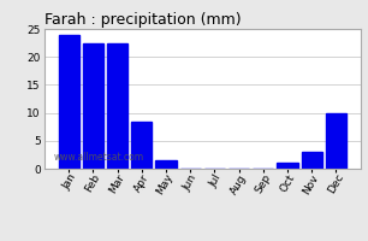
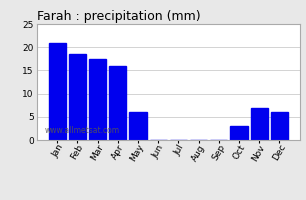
Jan: 24.0 -> 21.0
Feb: 22.5 -> 18.5
Mar: 22.5 -> 17.5
Apr: 8.5 -> 16.0
May: 1.5 -> 6.0
Oct: 1.0 -> 3.0
Nov: 3.0 -> 7.0
Dec: 10.0 -> 6.0
